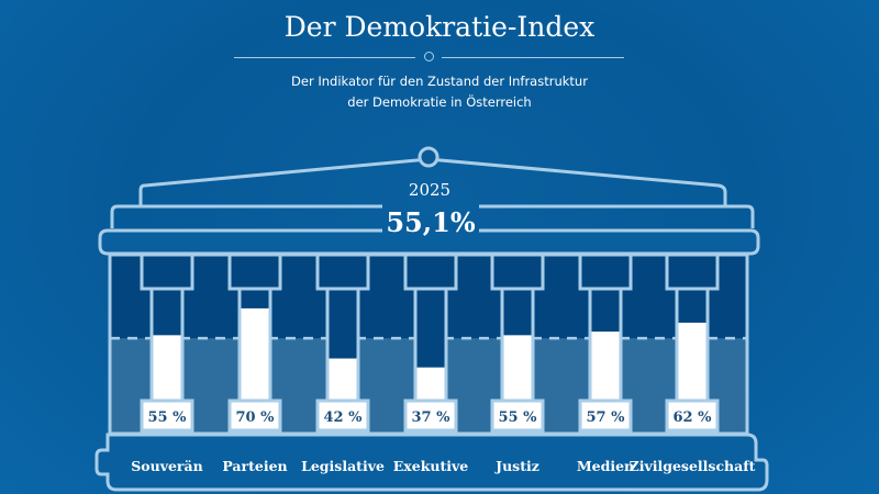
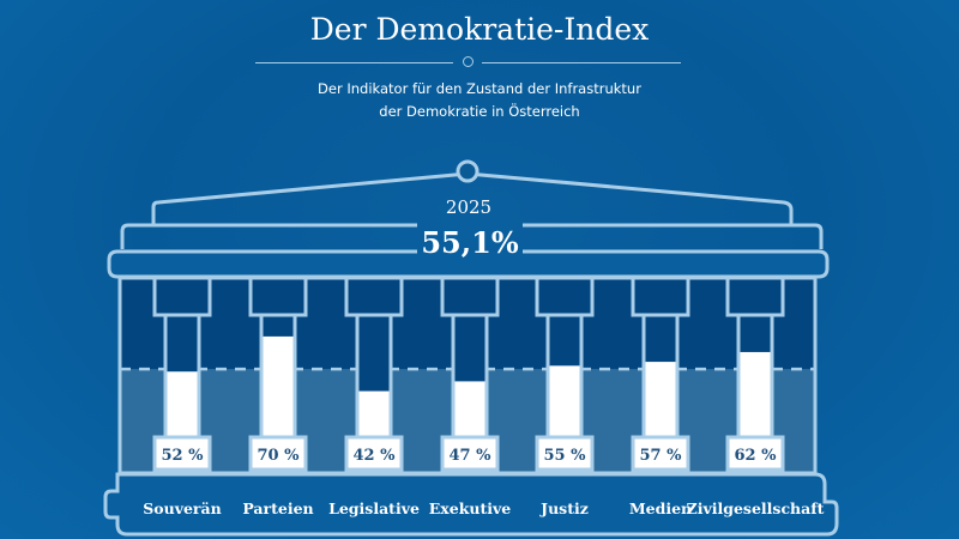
Souverän: 55 -> 52
Exekutive: 37 -> 47
